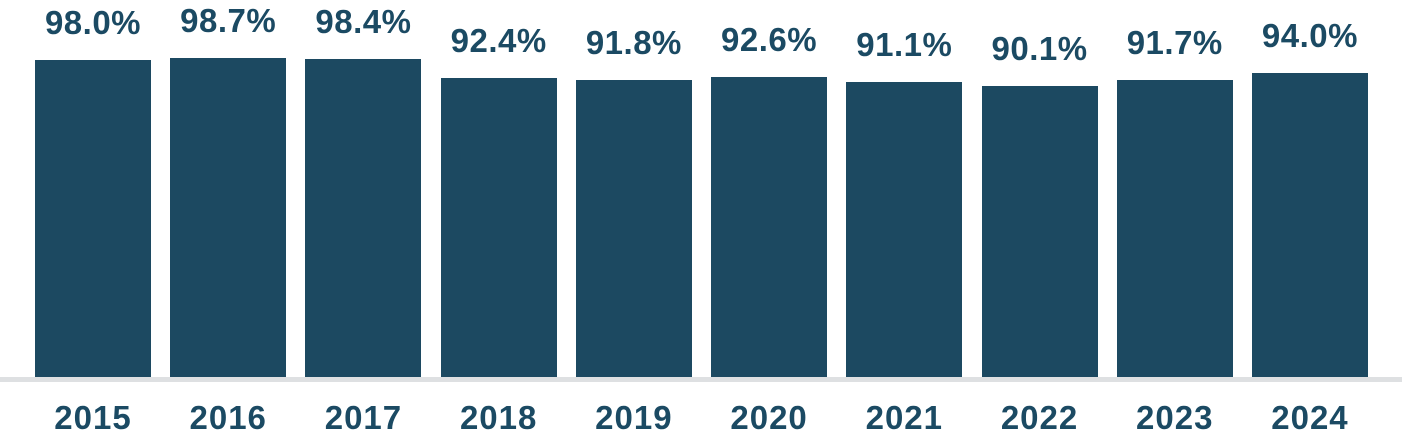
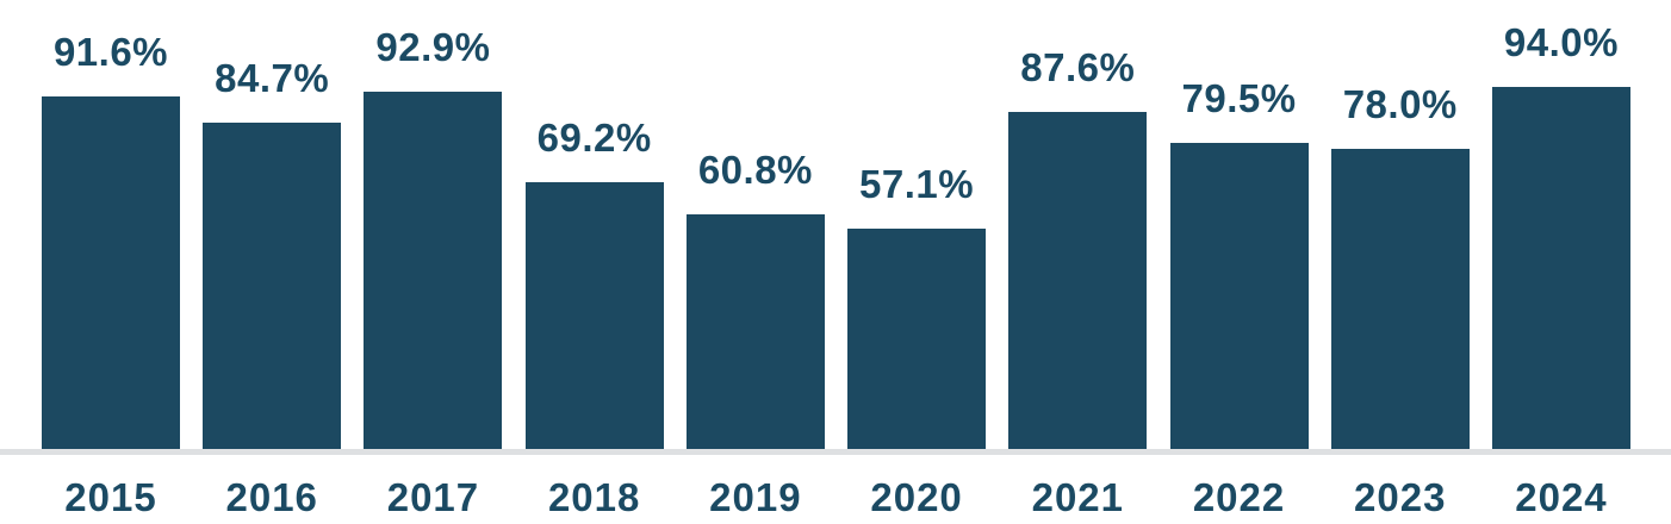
2015: 98.0% -> 91.6%
2016: 98.7% -> 84.7%
2017: 98.4% -> 92.9%
2018: 92.4% -> 69.2%
2019: 91.8% -> 60.8%
2020: 92.6% -> 57.1%
2021: 91.1% -> 87.6%
2022: 90.1% -> 79.5%
2023: 91.7% -> 78.0%
